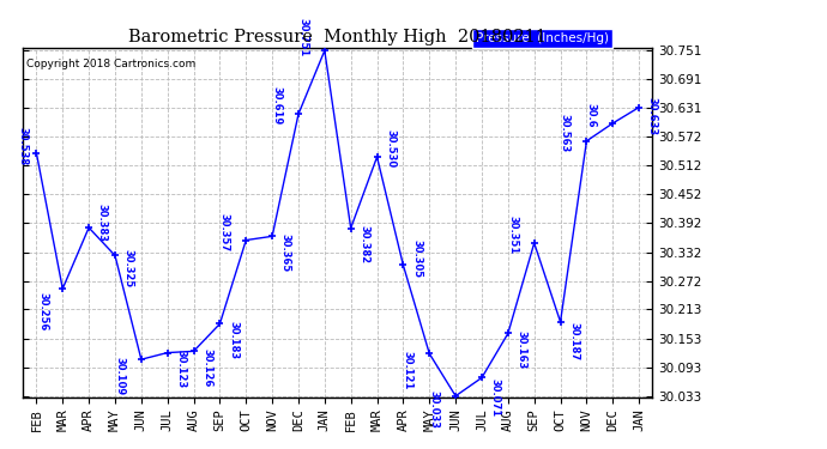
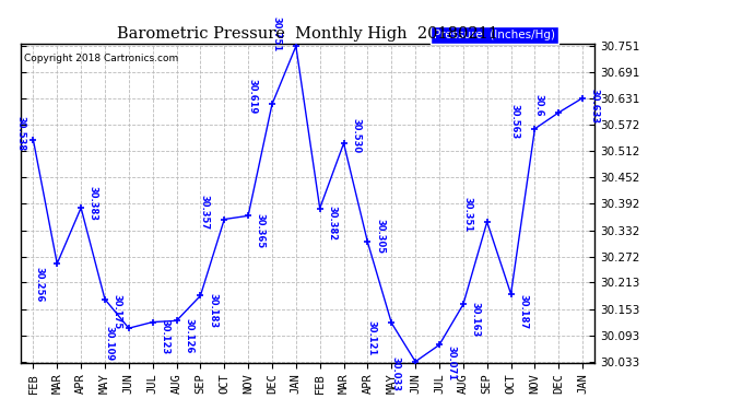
MAY: 30.325 -> 30.175
